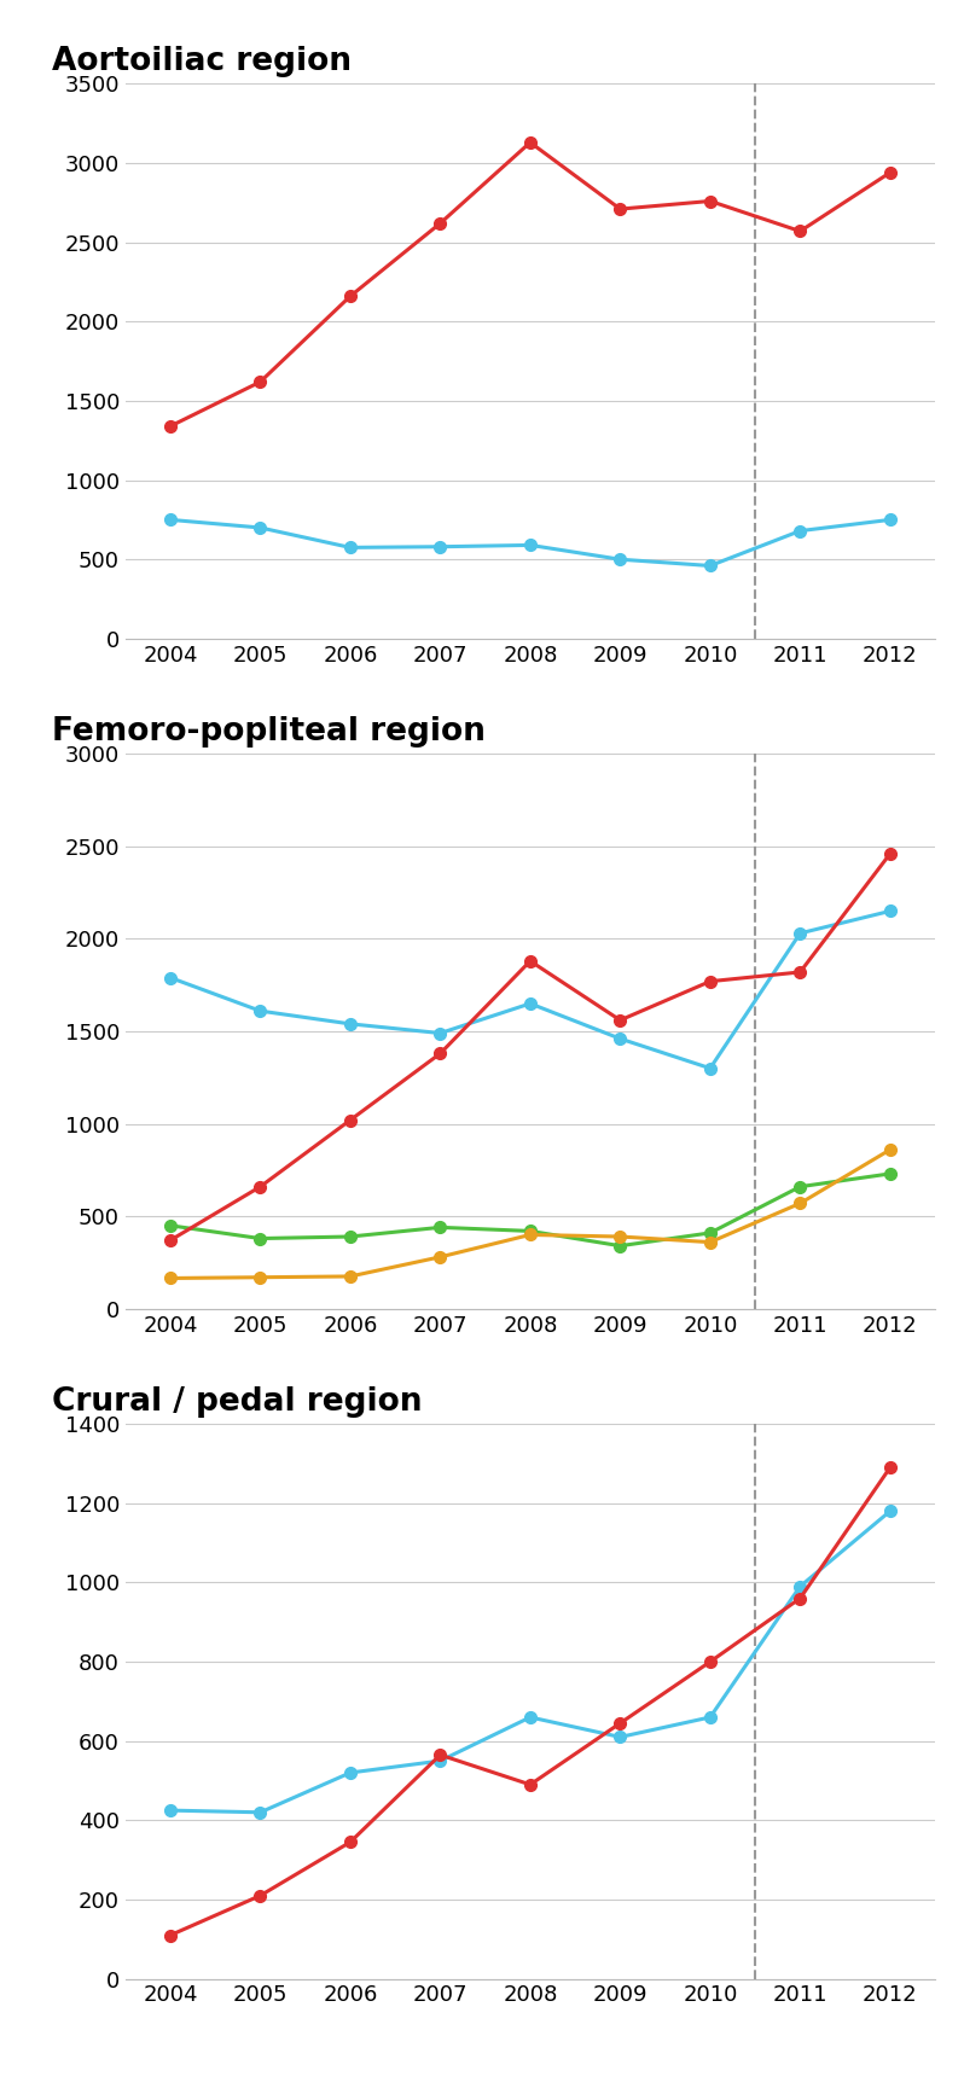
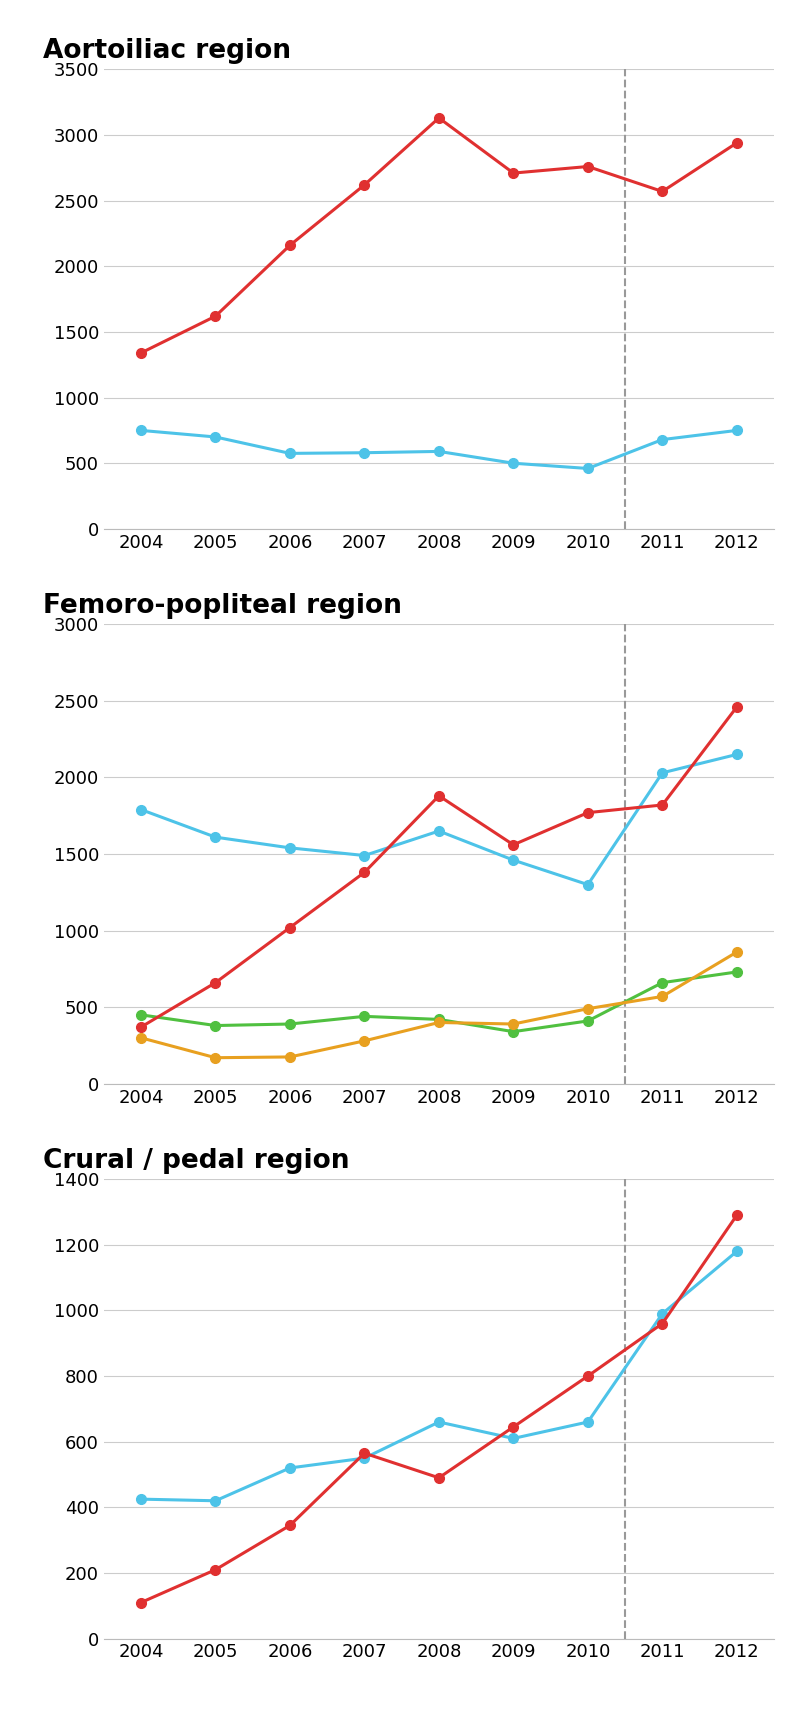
Femoro-popliteal region/EA/2004: 160 -> 300
Femoro-popliteal region/EA/2010: 360 -> 490
